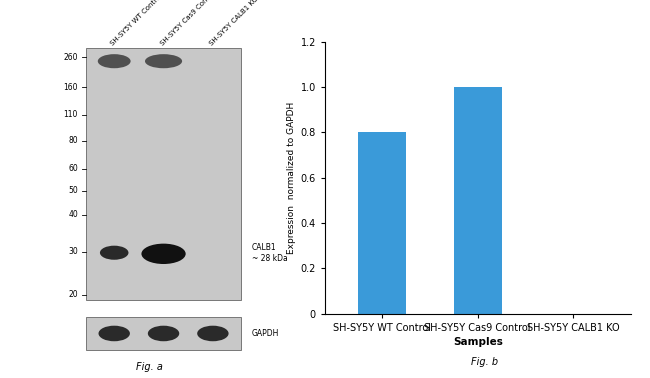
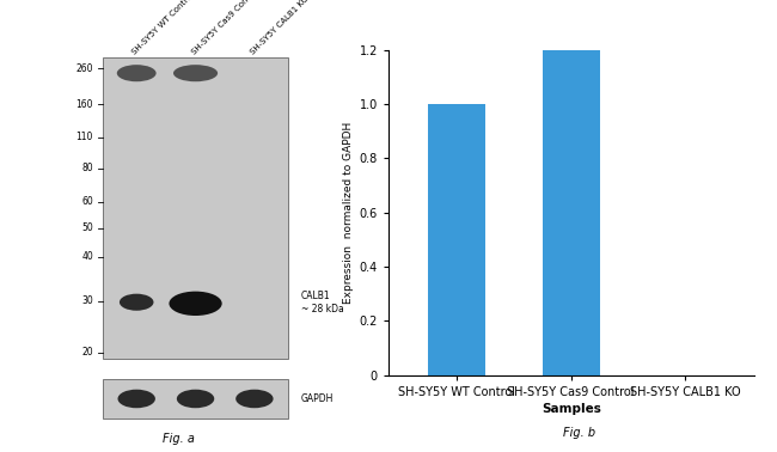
SH-SY5Y WT Control: 0.8 -> 1.0
SH-SY5Y Cas9 Control: 1.0 -> 1.2
